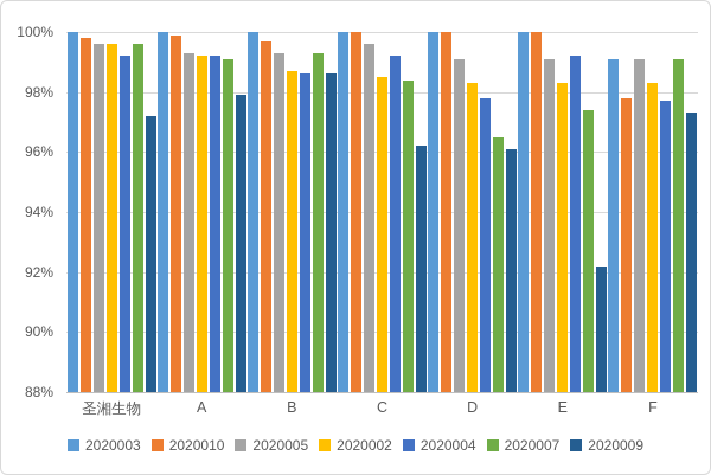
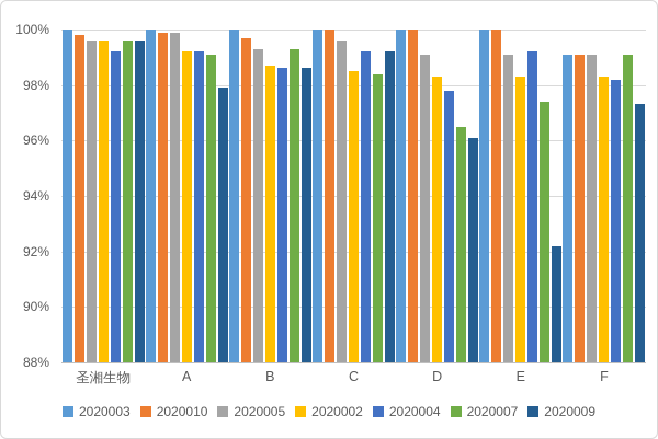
2020009/圣湘生物: 97.2% -> 99.6%
2020005/A: 99.3% -> 99.9%
2020009/C: 96.2% -> 99.2%
2020010/F: 97.8% -> 99.1%
2020004/F: 97.7% -> 98.2%
